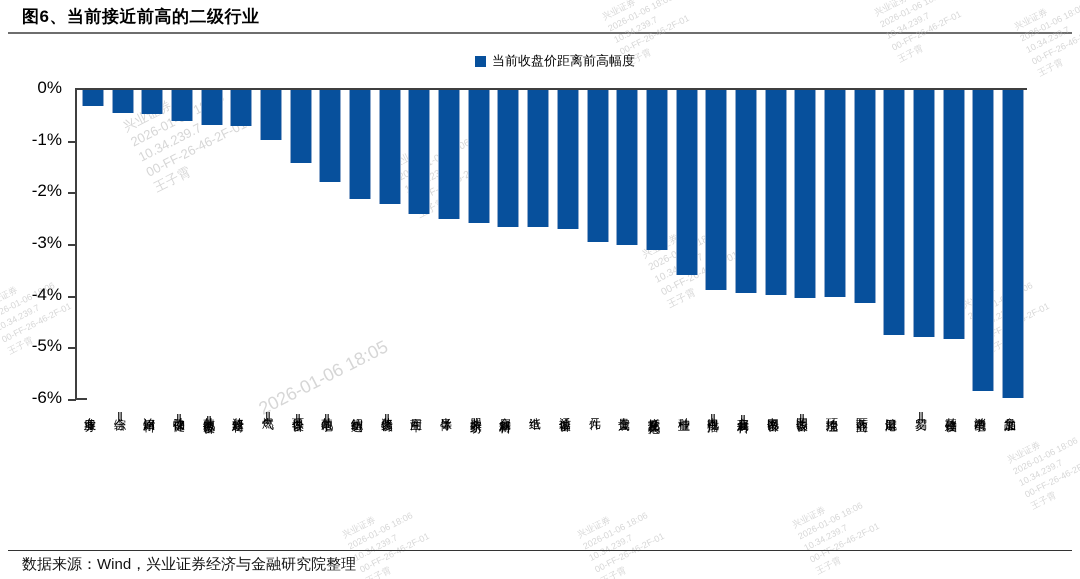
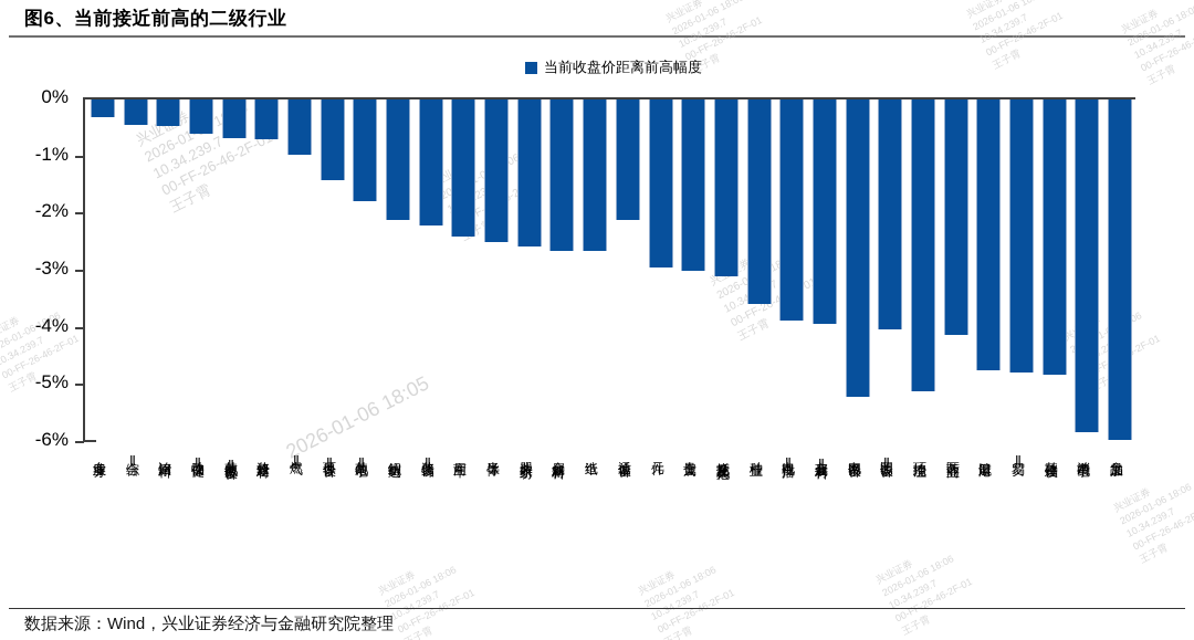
通信设备: -2.7% -> -2.1%
电网设备: -4.0% -> -5.2%
环境治理: -4.0% -> -5.1%
